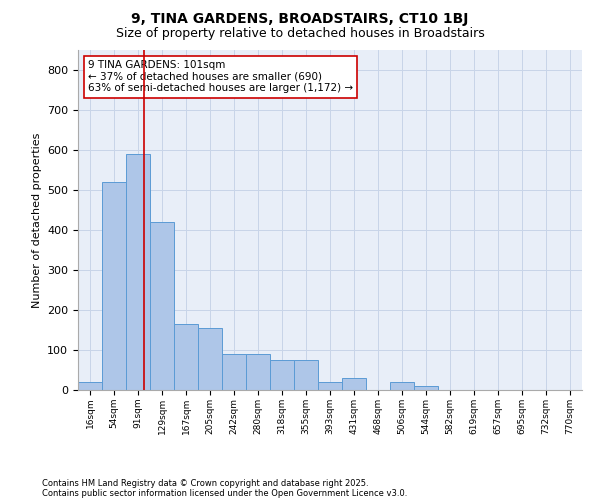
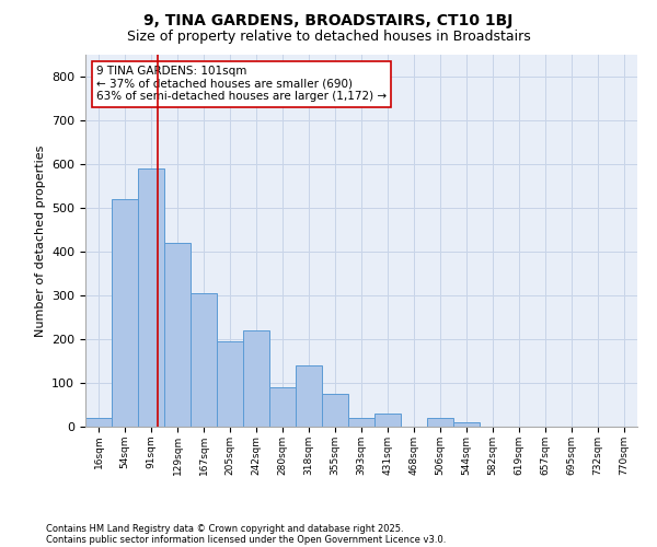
167sqm: 165 -> 305
205sqm: 155 -> 195
242sqm: 90 -> 220
318sqm: 75 -> 140
